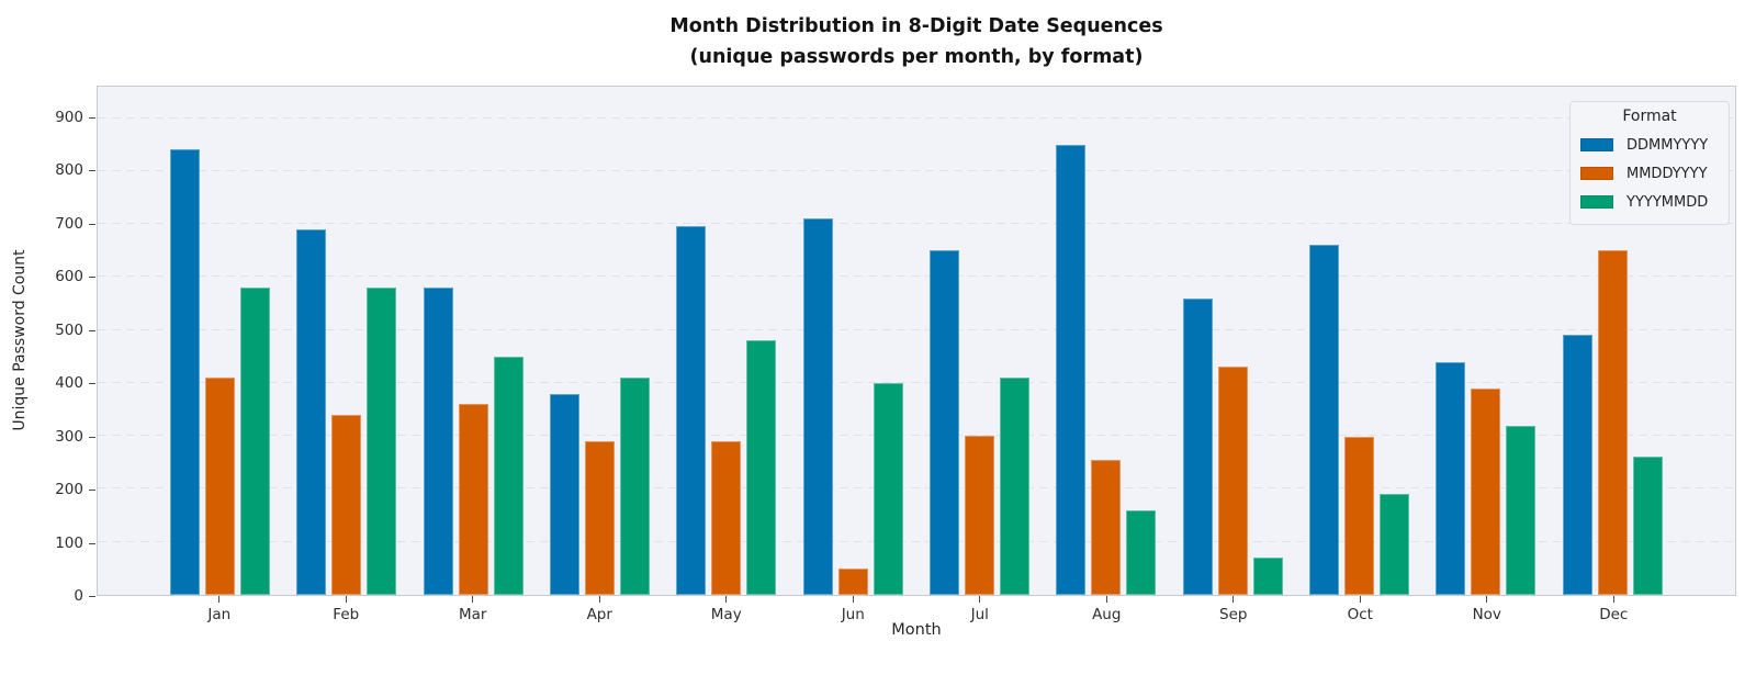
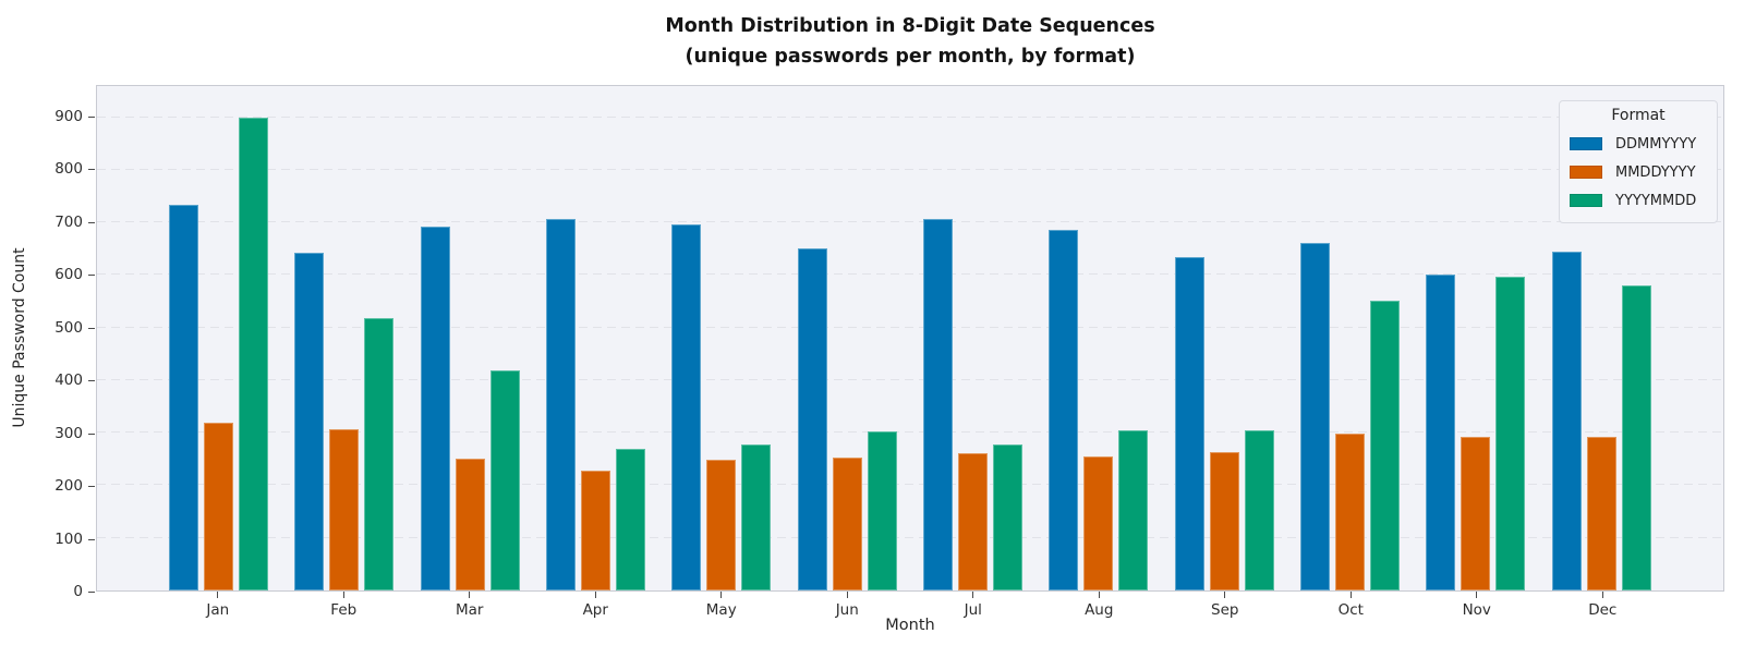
DDMMYYYY/Jan: 840 -> 730
MMDDYYYY/Jan: 410 -> 320
YYYYMMDD/Jan: 580 -> 900
DDMMYYYY/Feb: 690 -> 640
MMDDYYYY/Feb: 340 -> 310
YYYYMMDD/Feb: 580 -> 520
DDMMYYYY/Mar: 580 -> 690
MMDDYYYY/Mar: 360 -> 250
YYYYMMDD/Mar: 450 -> 420
DDMMYYYY/Apr: 380 -> 710
MMDDYYYY/Apr: 290 -> 230
YYYYMMDD/Apr: 410 -> 270
MMDDYYYY/May: 290 -> 250
YYYYMMDD/May: 480 -> 280
DDMMYYYY/Jun: 710 -> 650
MMDDYYYY/Jun: 50 -> 250
YYYYMMDD/Jun: 400 -> 300
DDMMYYYY/Jul: 650 -> 710
MMDDYYYY/Jul: 300 -> 260
YYYYMMDD/Jul: 410 -> 280
DDMMYYYY/Aug: 850 -> 690
YYYYMMDD/Aug: 160 -> 300
DDMMYYYY/Sep: 560 -> 630
MMDDYYYY/Sep: 430 -> 260
YYYYMMDD/Sep: 70 -> 300
YYYYMMDD/Oct: 190 -> 550
DDMMYYYY/Nov: 440 -> 600
MMDDYYYY/Nov: 390 -> 290
YYYYMMDD/Nov: 320 -> 600
DDMMYYYY/Dec: 490 -> 640
MMDDYYYY/Dec: 650 -> 290
YYYYMMDD/Dec: 260 -> 580
